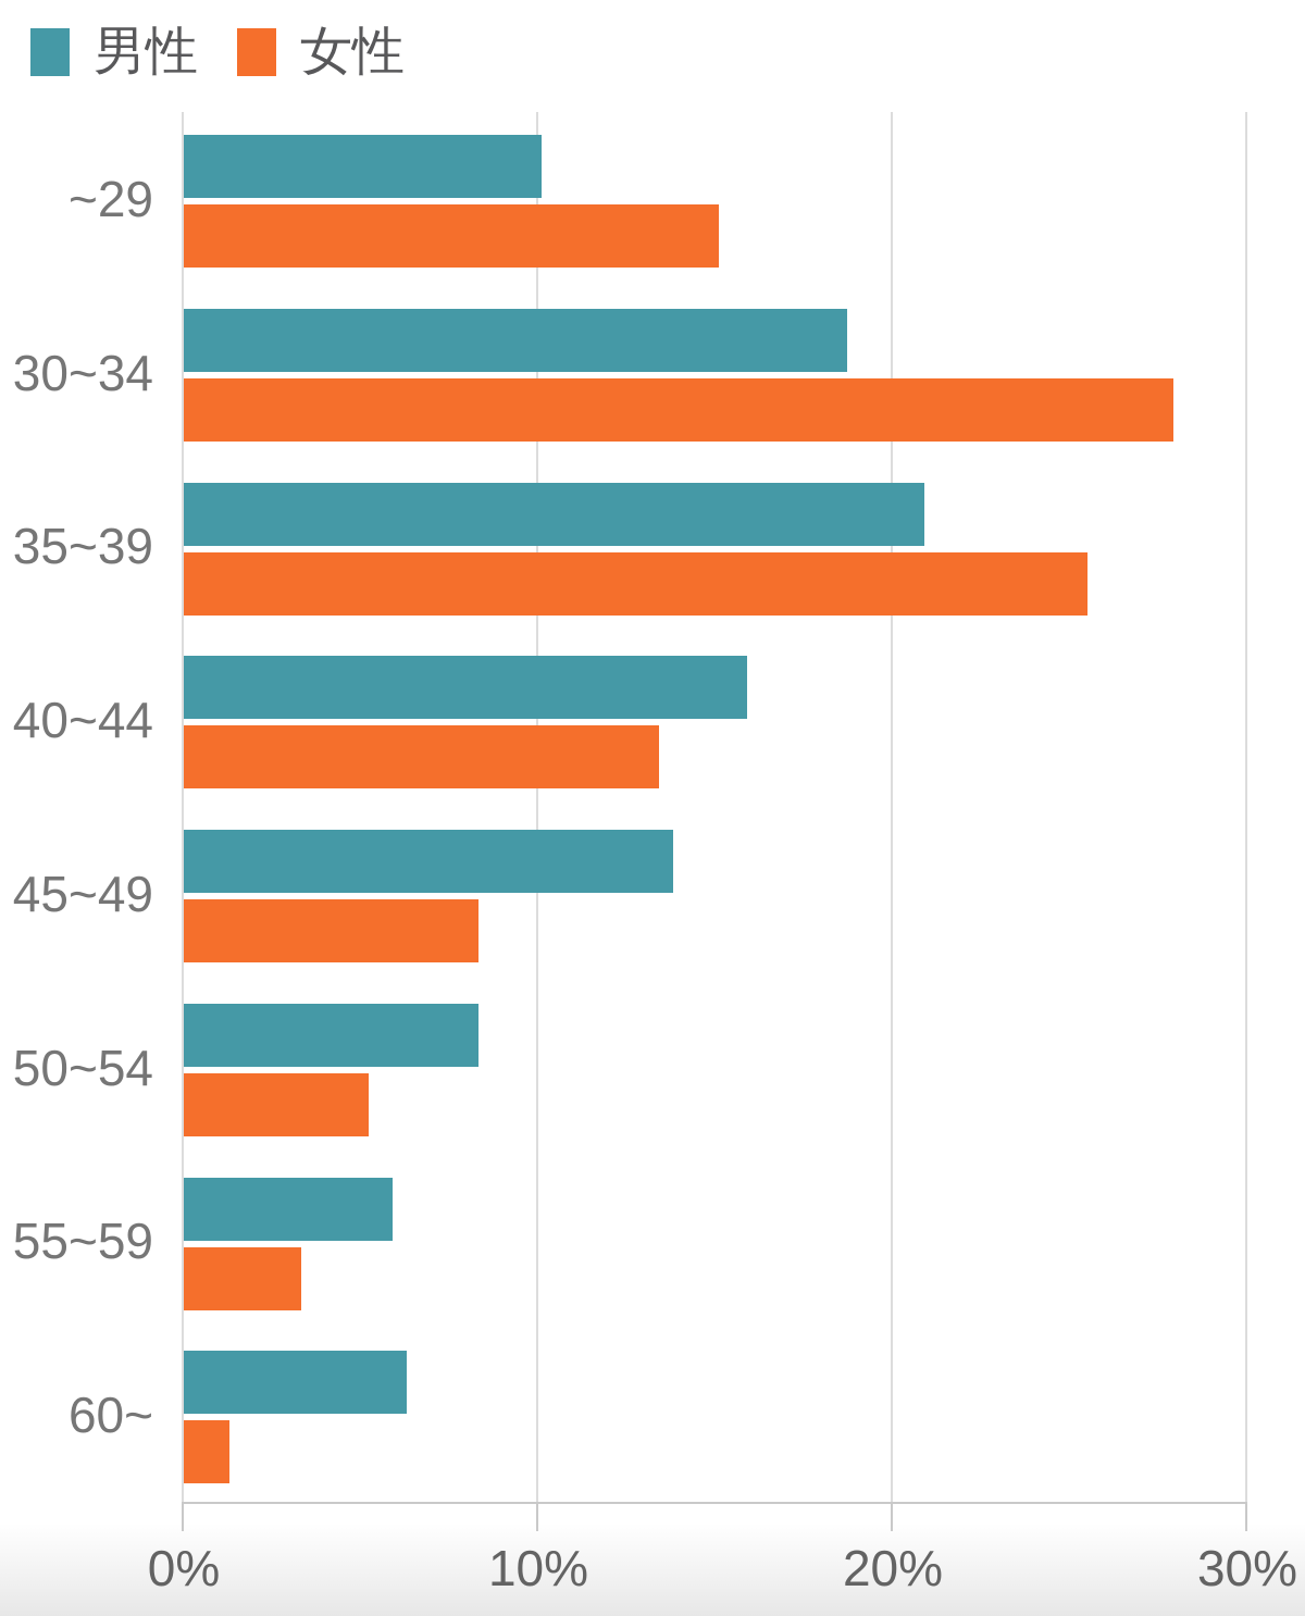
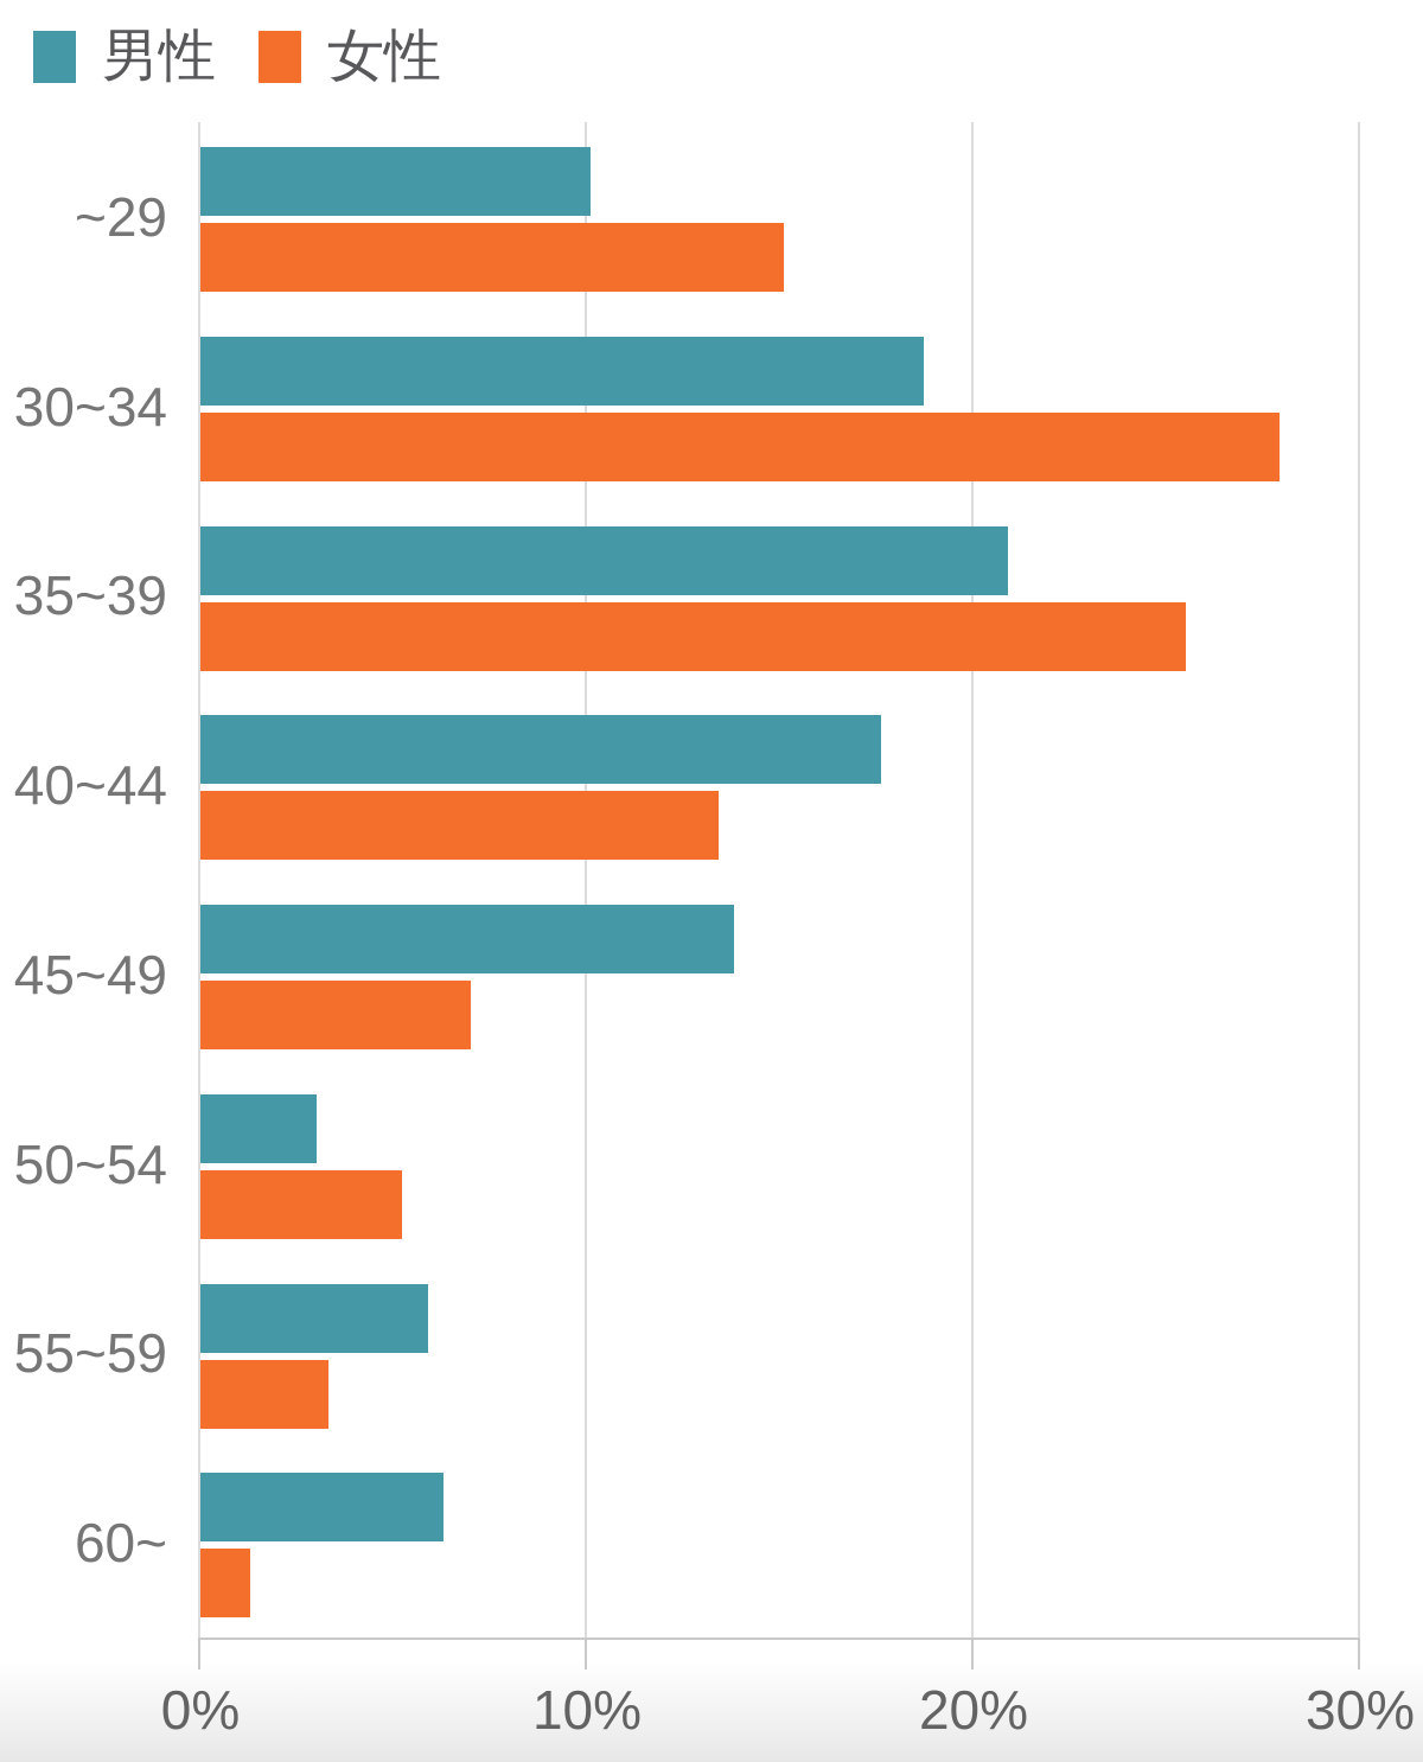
男性/40~44: 15.9% -> 17.6%
女性/45~49: 8.3% -> 7.0%
男性/50~54: 8.3% -> 3.0%
